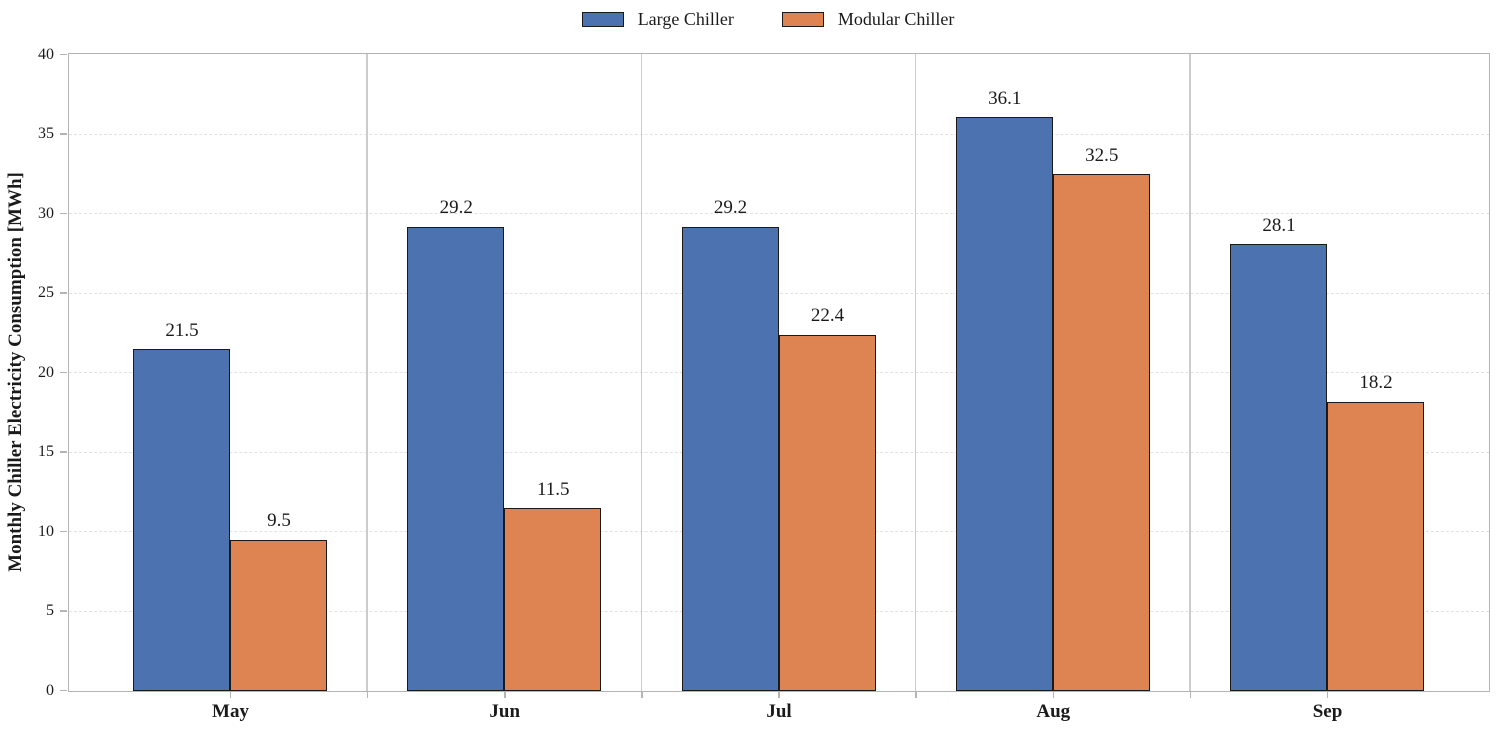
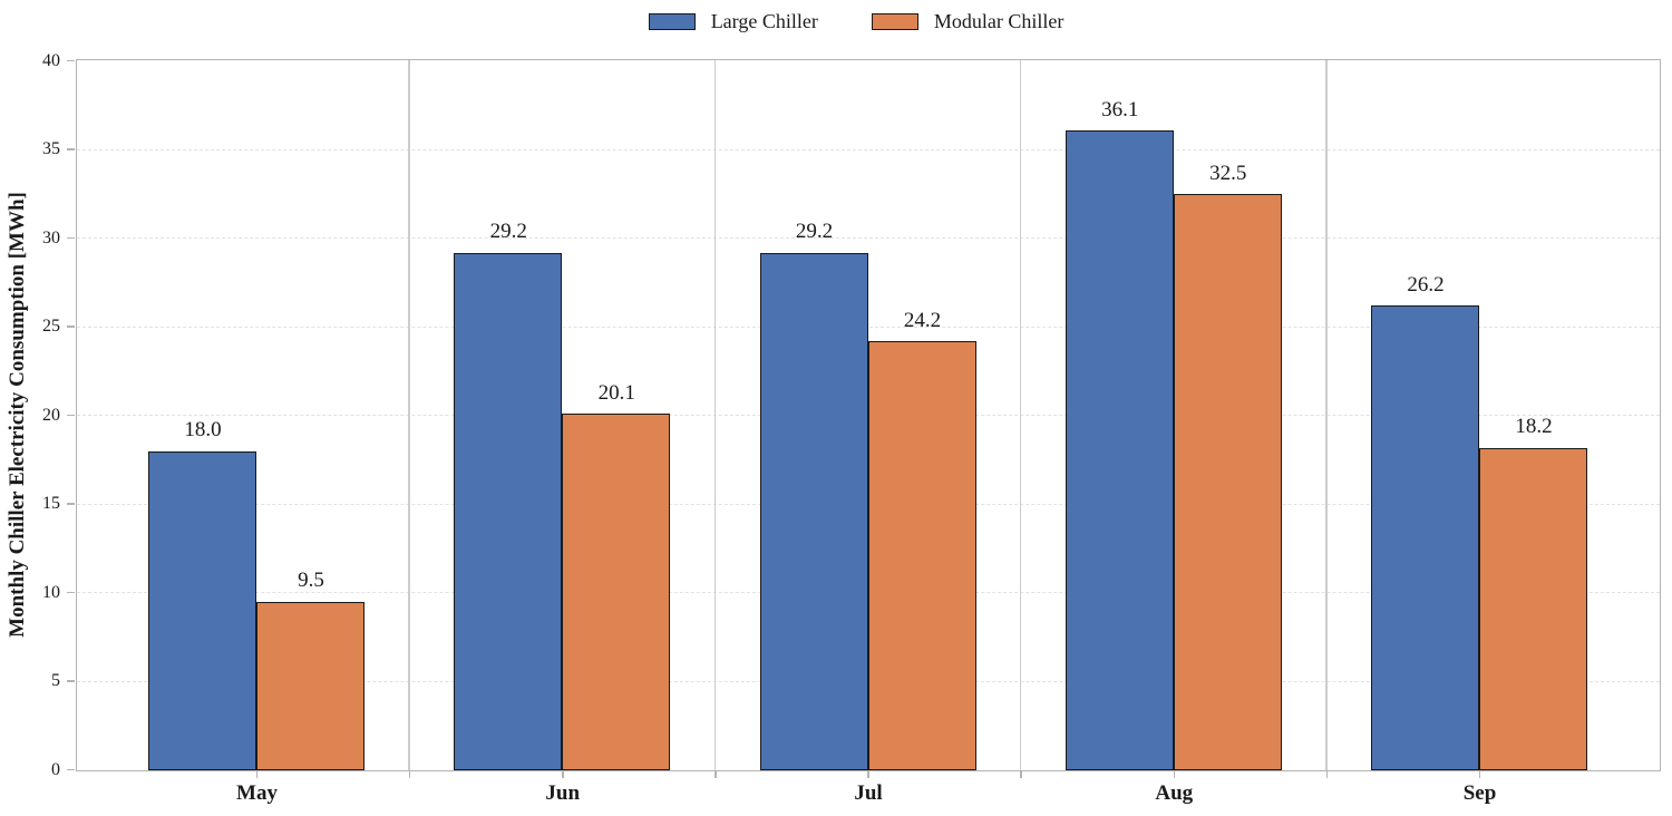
Large Chiller/May: 21.5 -> 18.0
Modular Chiller/Jun: 11.5 -> 20.1
Modular Chiller/Jul: 22.4 -> 24.2
Large Chiller/Sep: 28.1 -> 26.2
